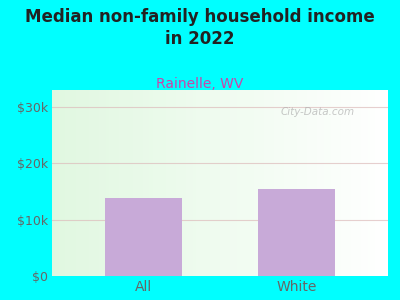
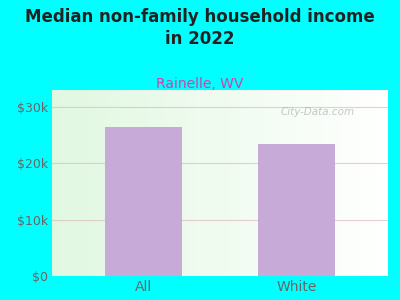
All: $13.8k -> $26.5k
White: $15.4k -> $23.5k
